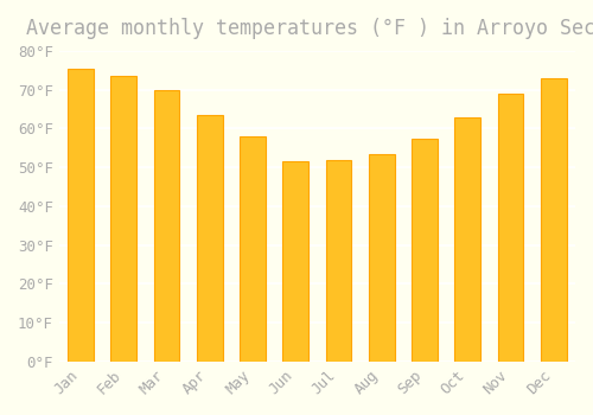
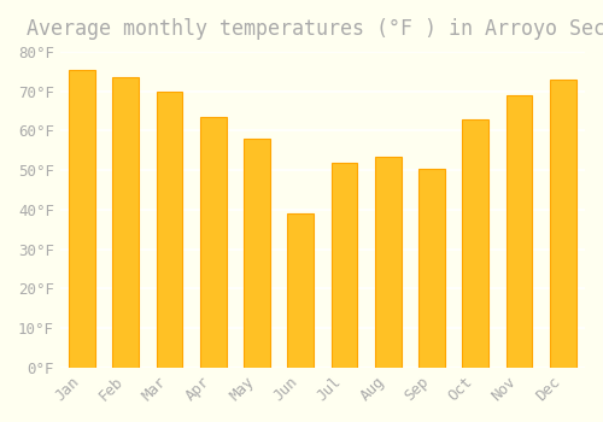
Jun: 51.5°F -> 39.0°F
Sep: 57.5°F -> 50.5°F
